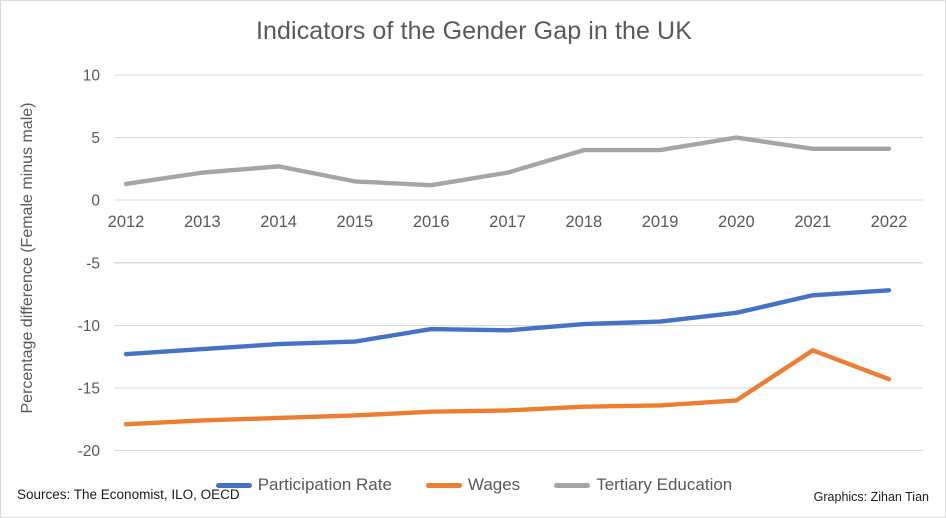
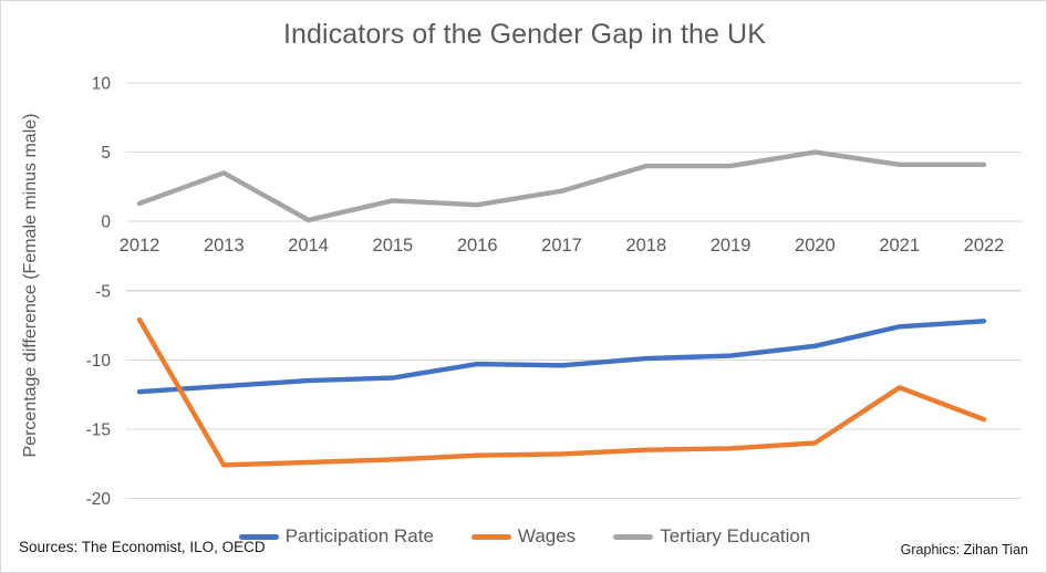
Wages/2012: -17.9 -> -7.1
Tertiary Education/2013: 2.2 -> 3.5
Tertiary Education/2014: 2.7 -> 0.1
